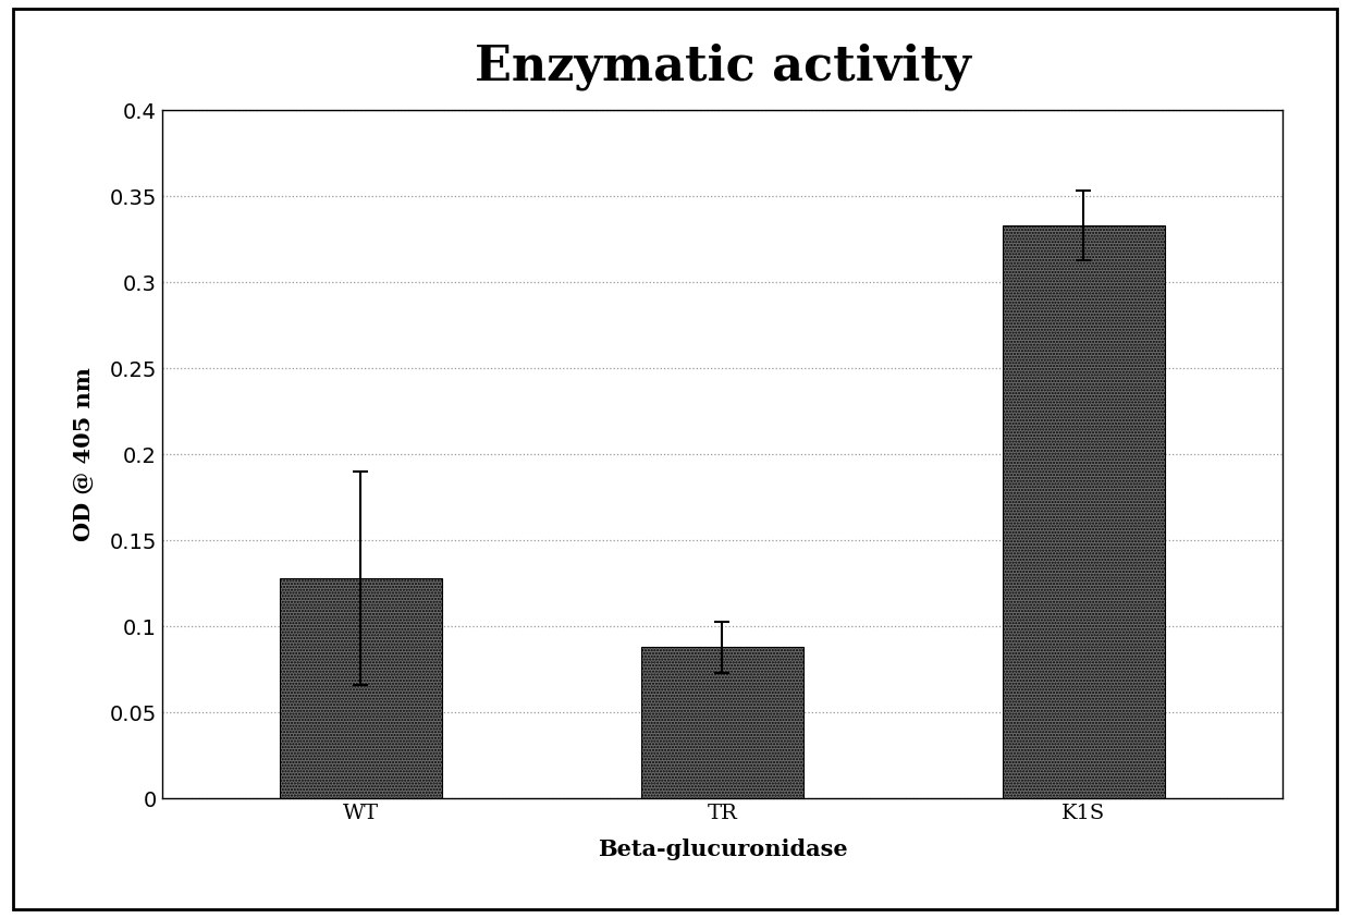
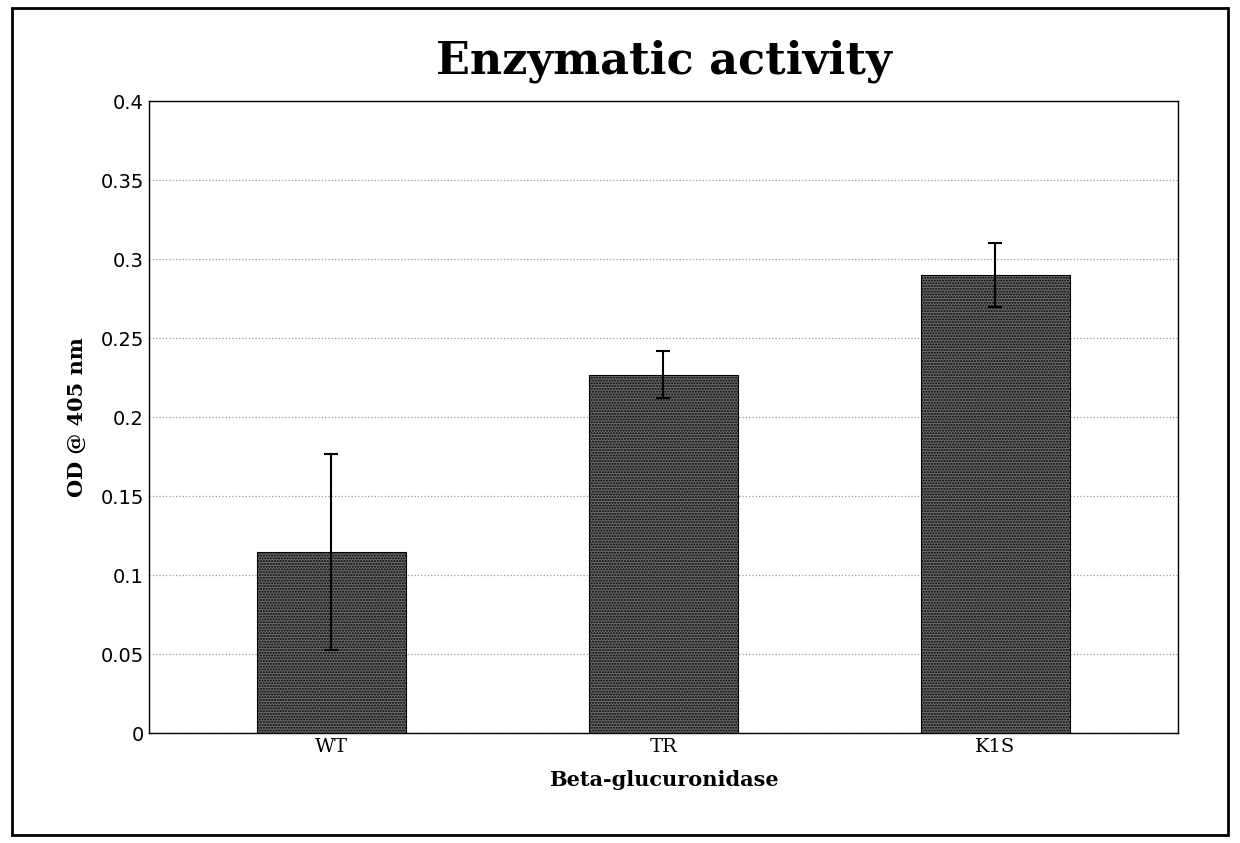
WT: 0.128 -> 0.115
TR: 0.088 -> 0.227
K1S: 0.333 -> 0.290
